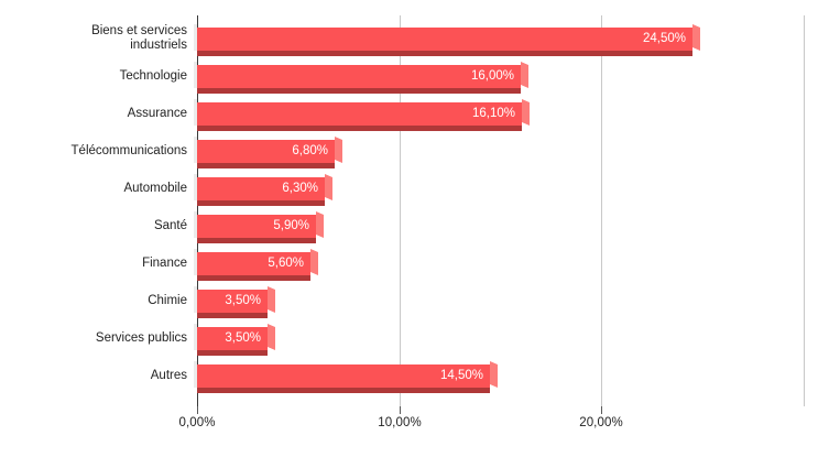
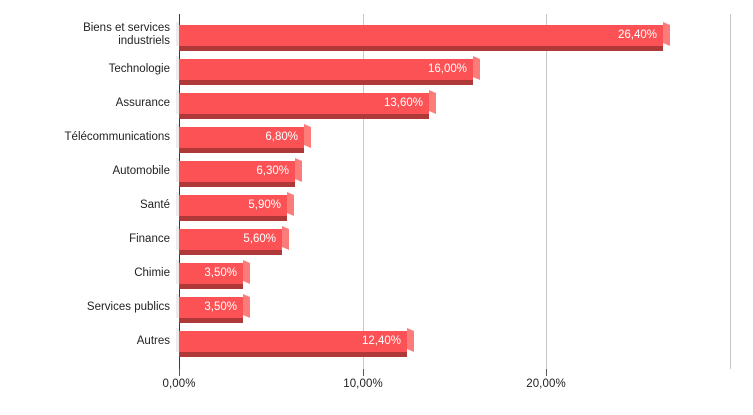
Biens et services industriels: 24,50% -> 26,40%
Assurance: 16,10% -> 13,60%
Autres: 14,50% -> 12,40%
